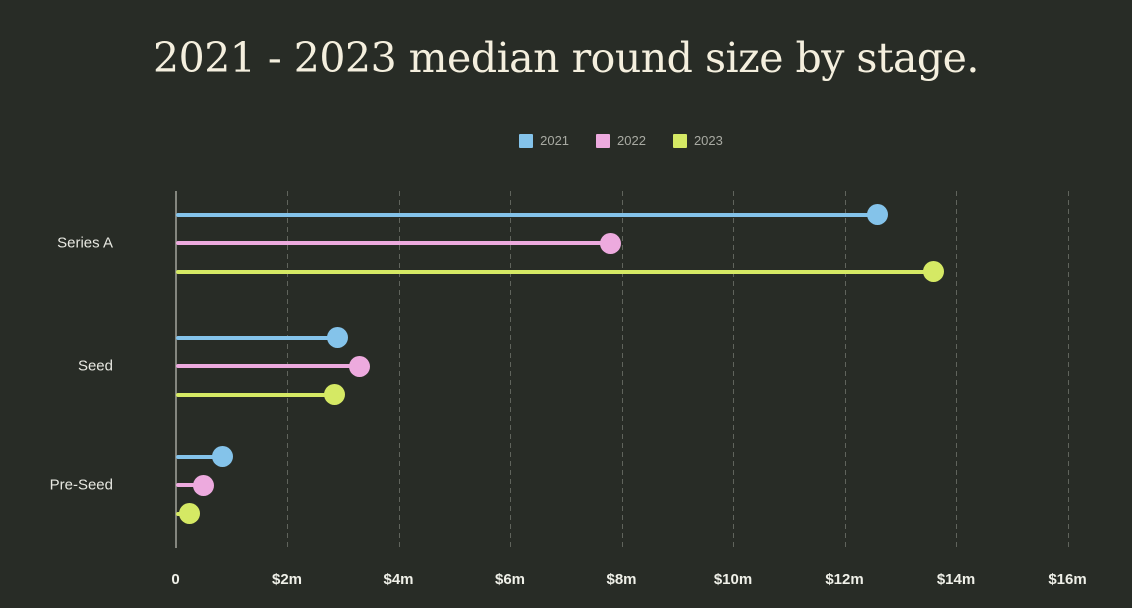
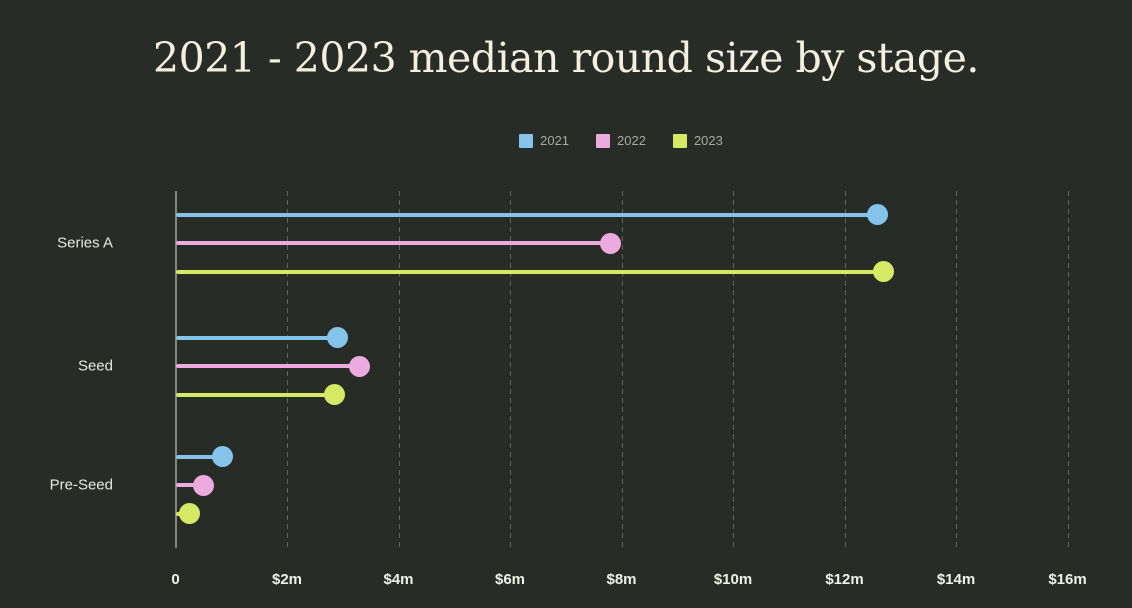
2023/Series A: $13.6m -> $12.7m
